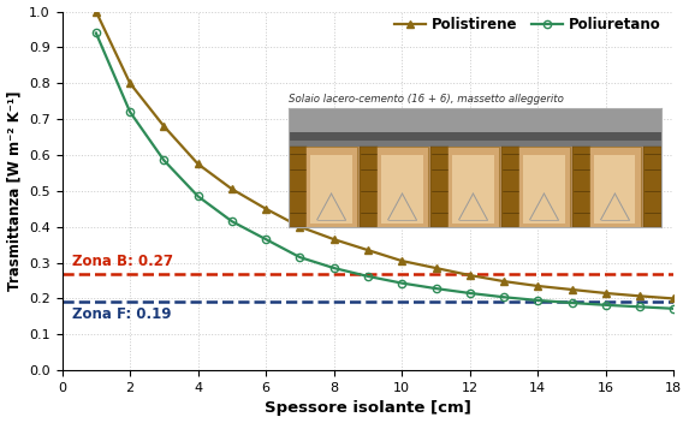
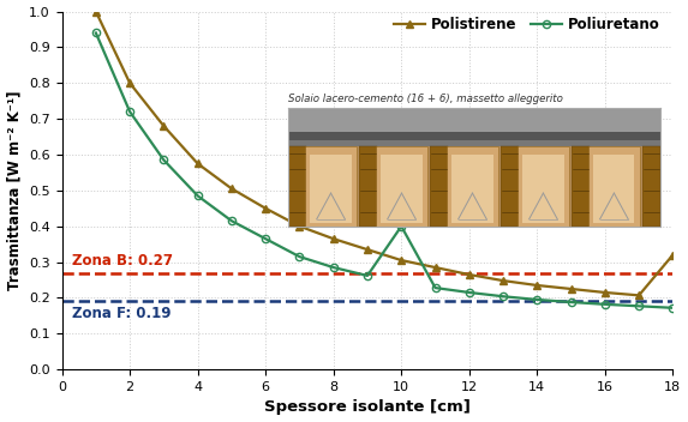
Poliuretano/10: 0.243 -> 0.400
Polistirene/18: 0.200 -> 0.320
